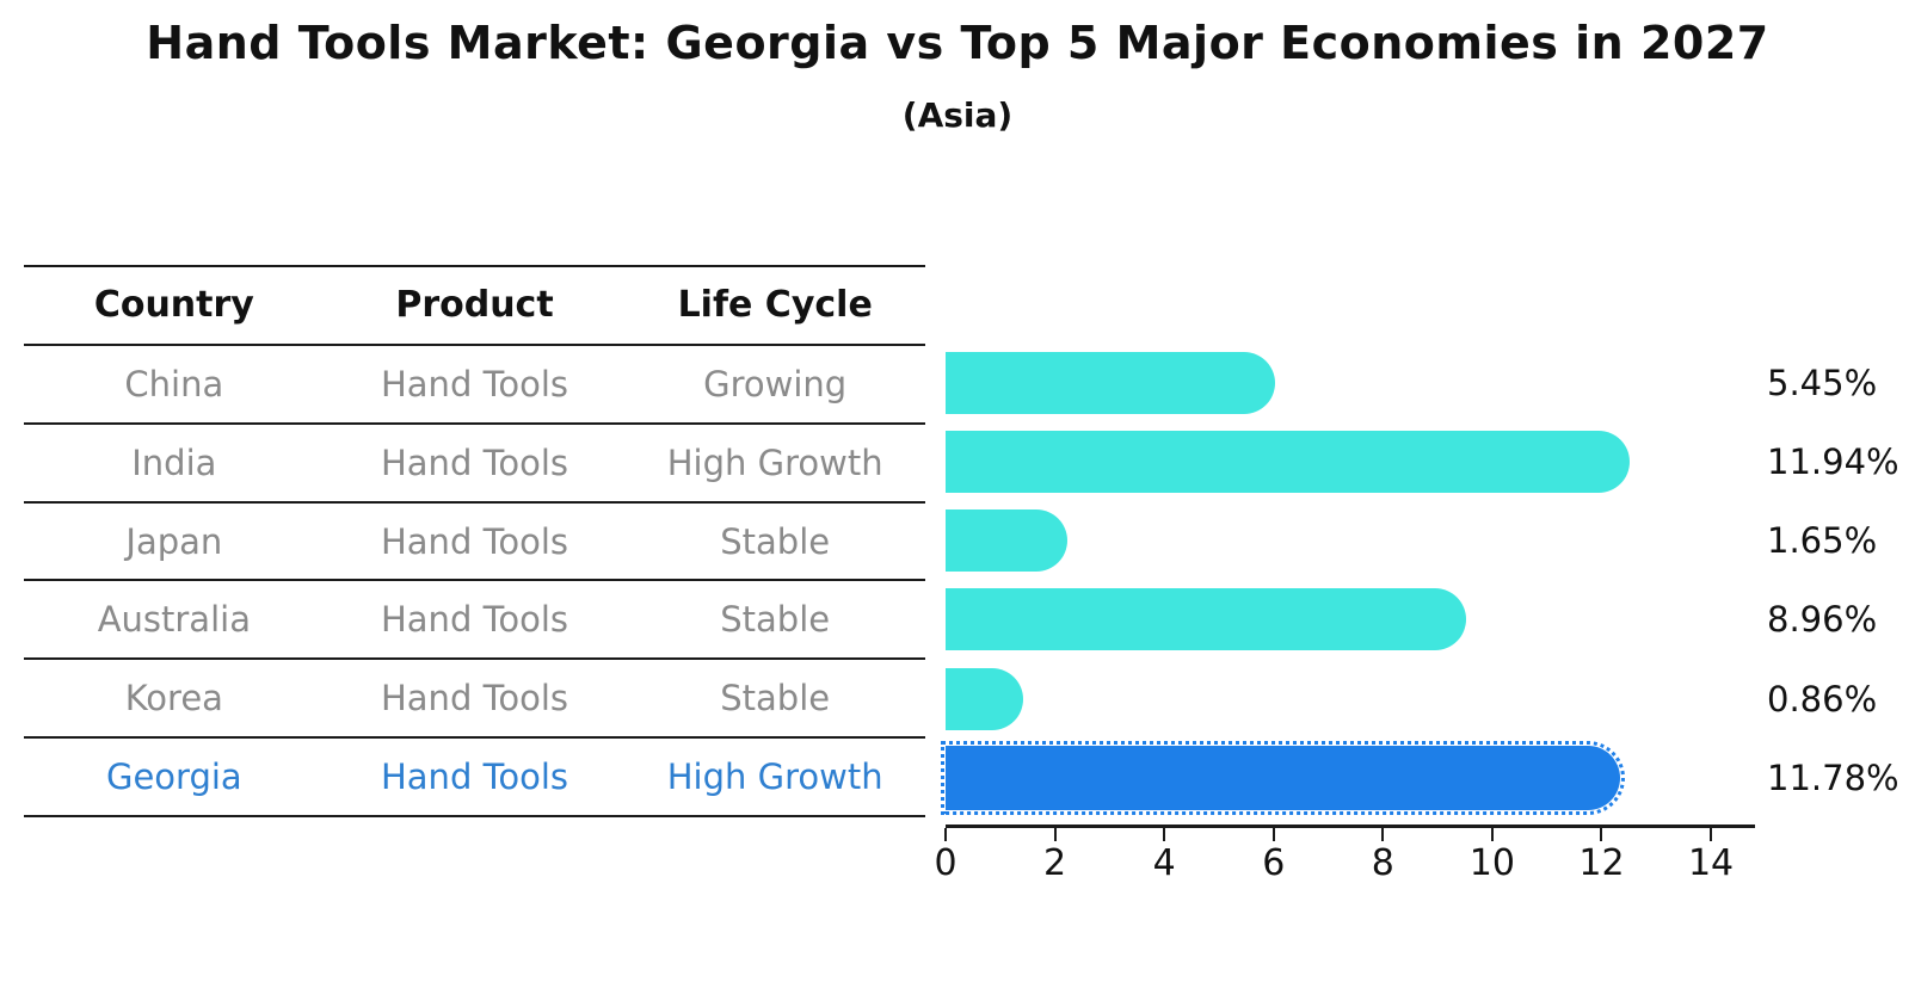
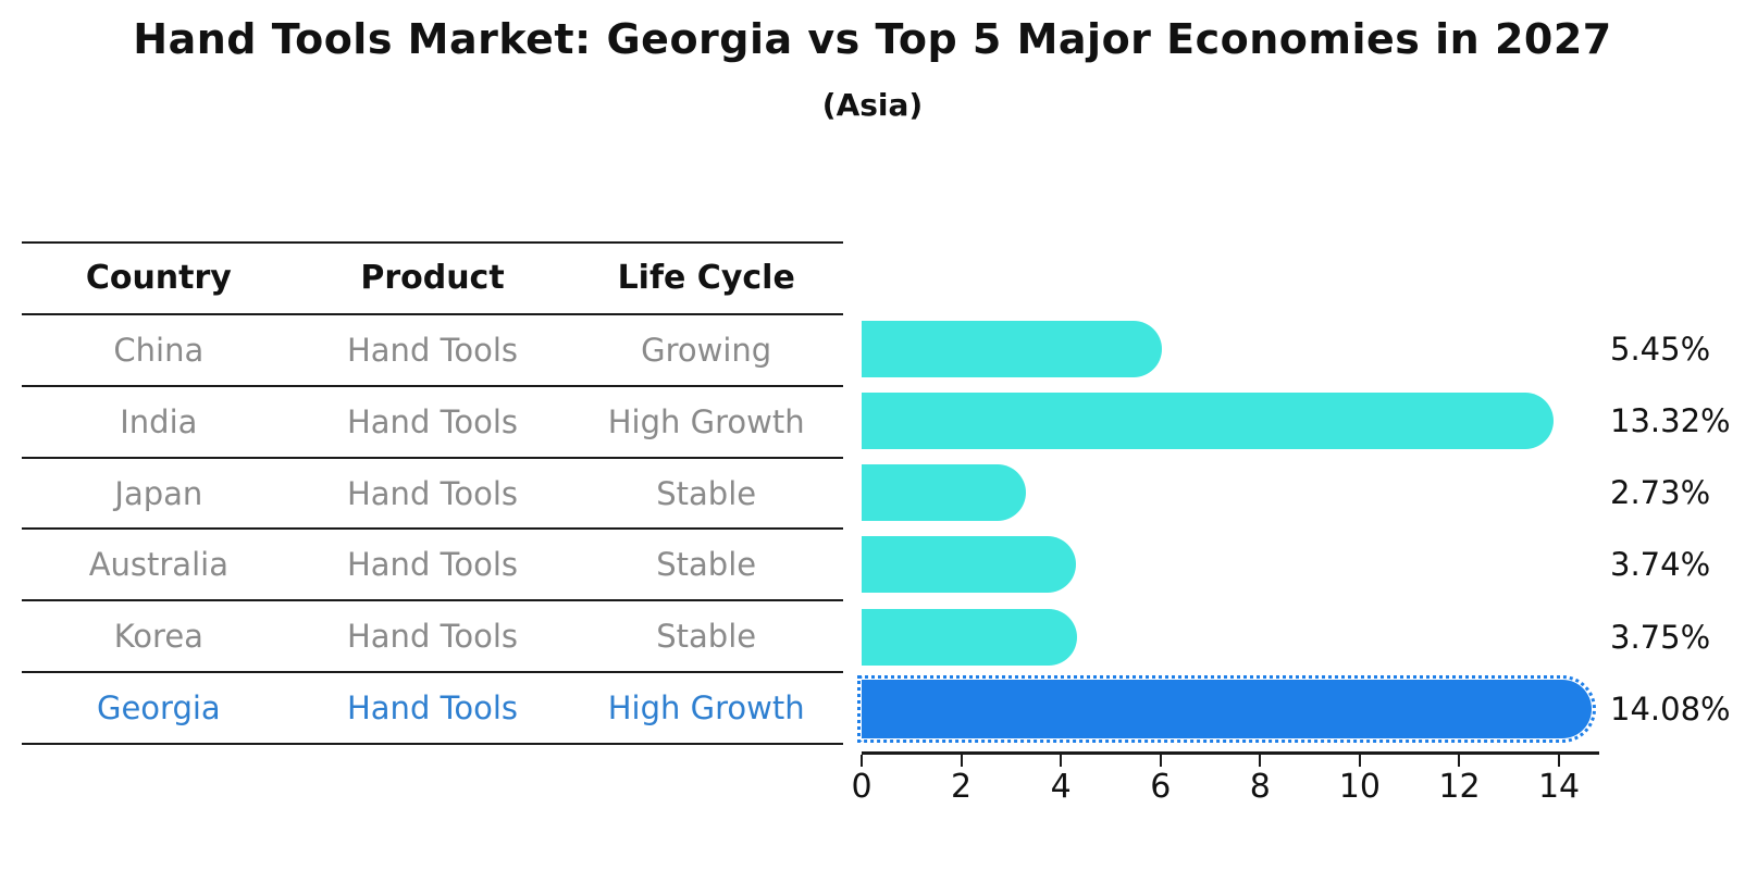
India: 11.94% -> 13.32%
Japan: 1.65% -> 2.73%
Australia: 8.96% -> 3.74%
Korea: 0.86% -> 3.75%
Georgia: 11.78% -> 14.08%
